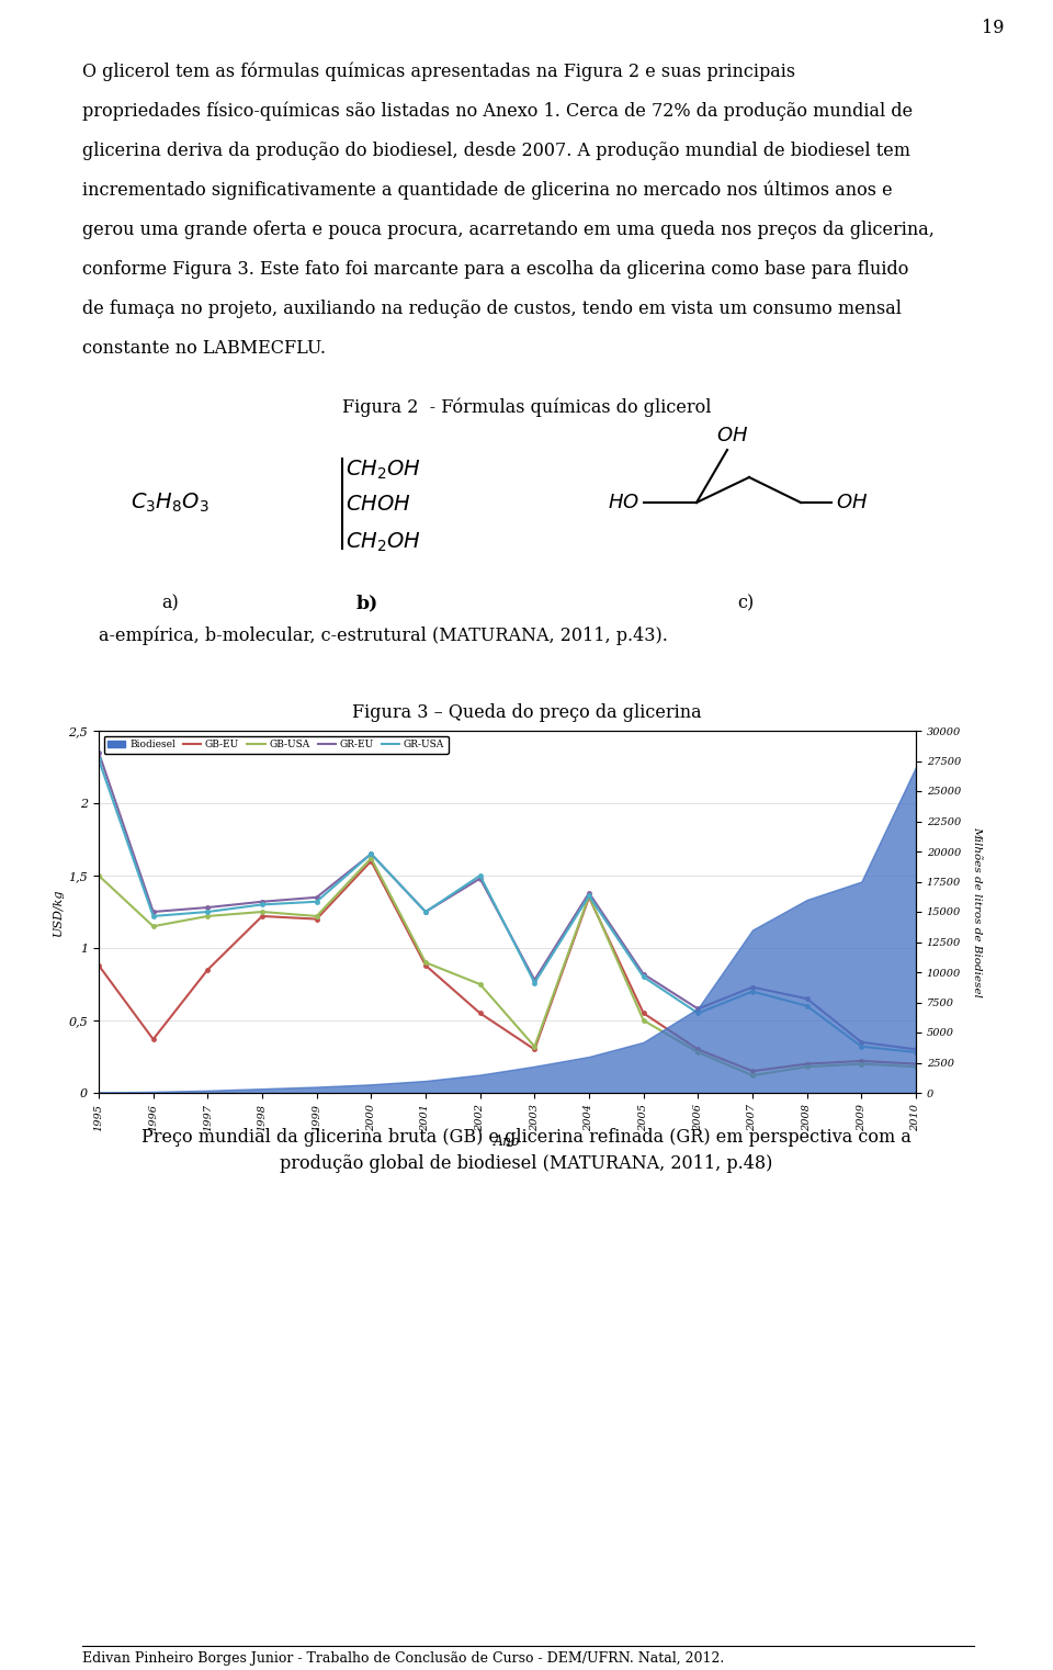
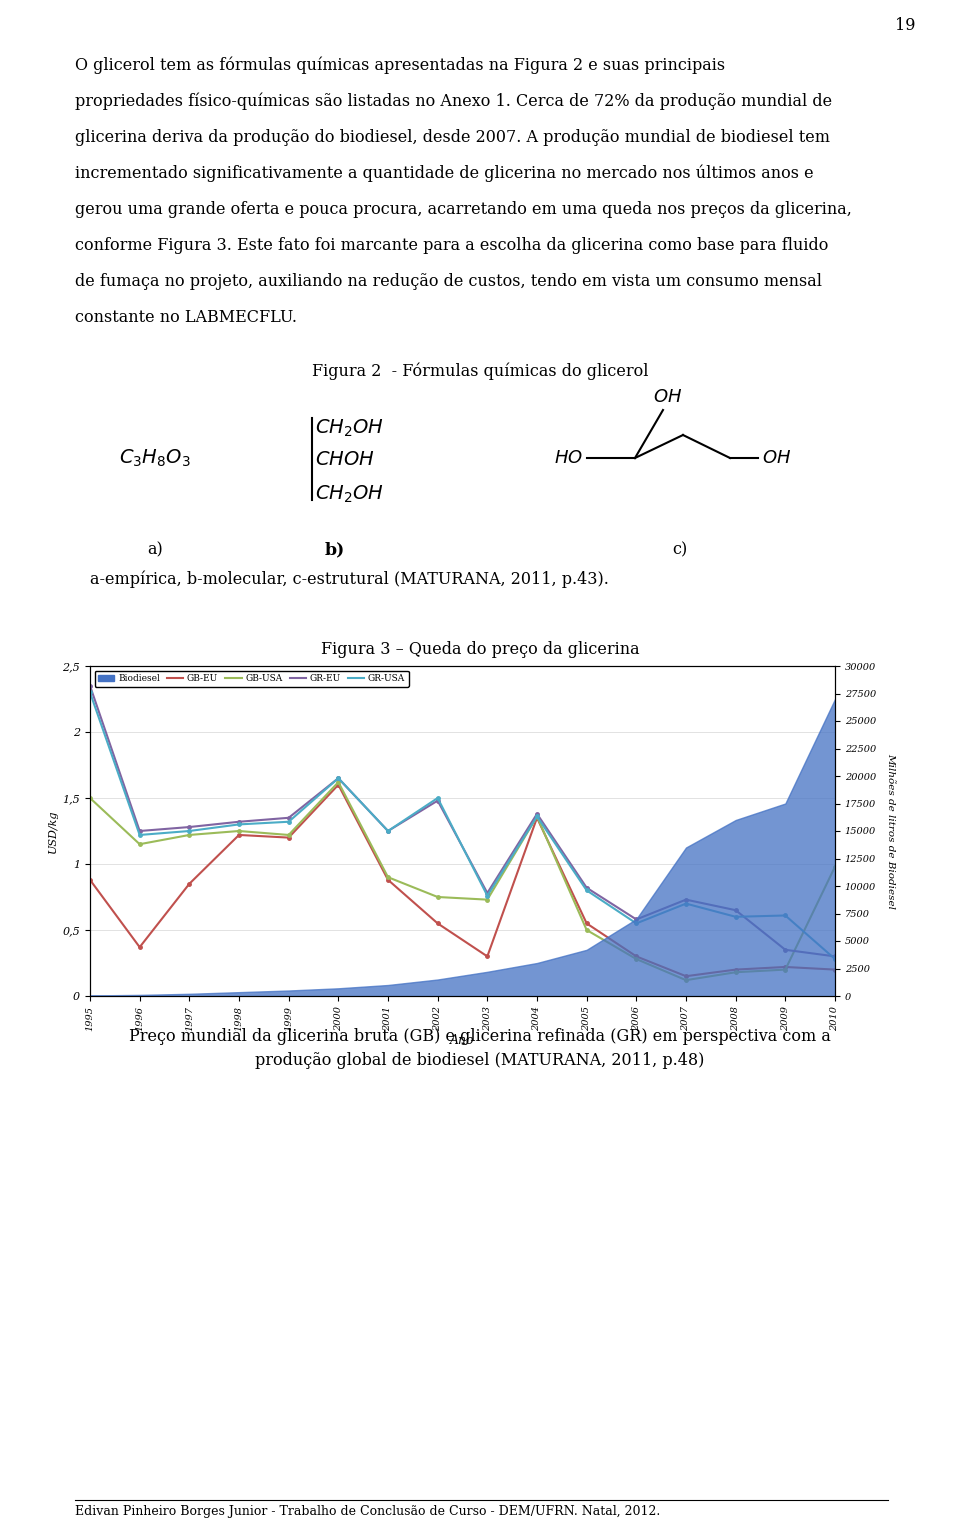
GB-USA/2003: 0,32 -> 0,73
GR-USA/2009: 0,32 -> 0,61
GB-USA/2010: 0,18 -> 0,98
